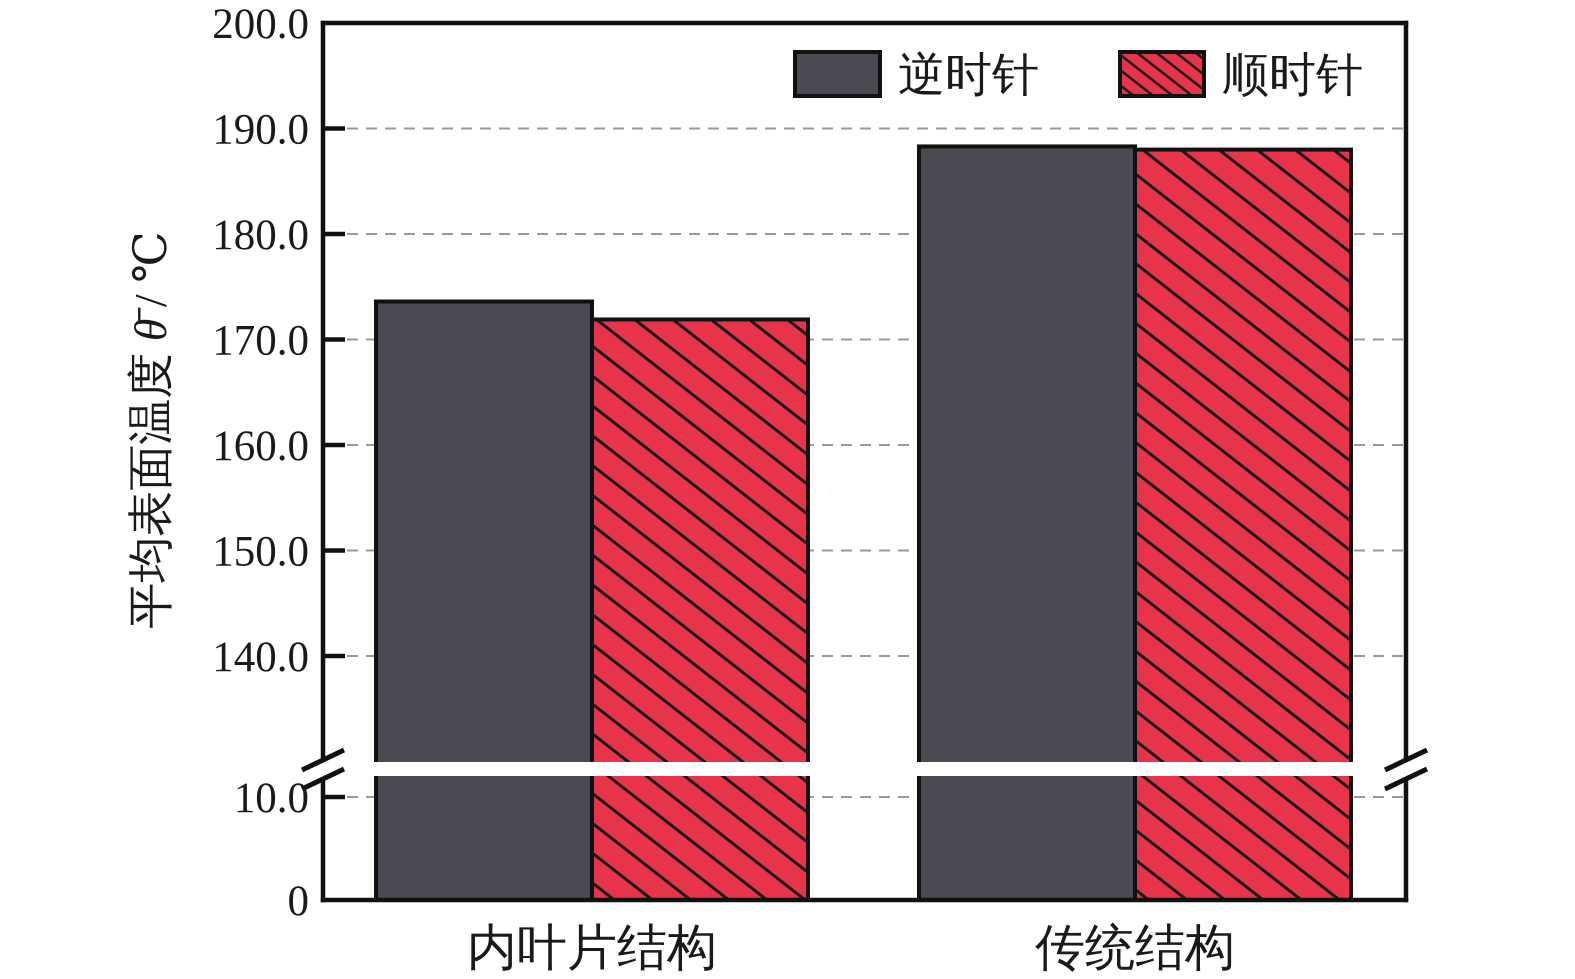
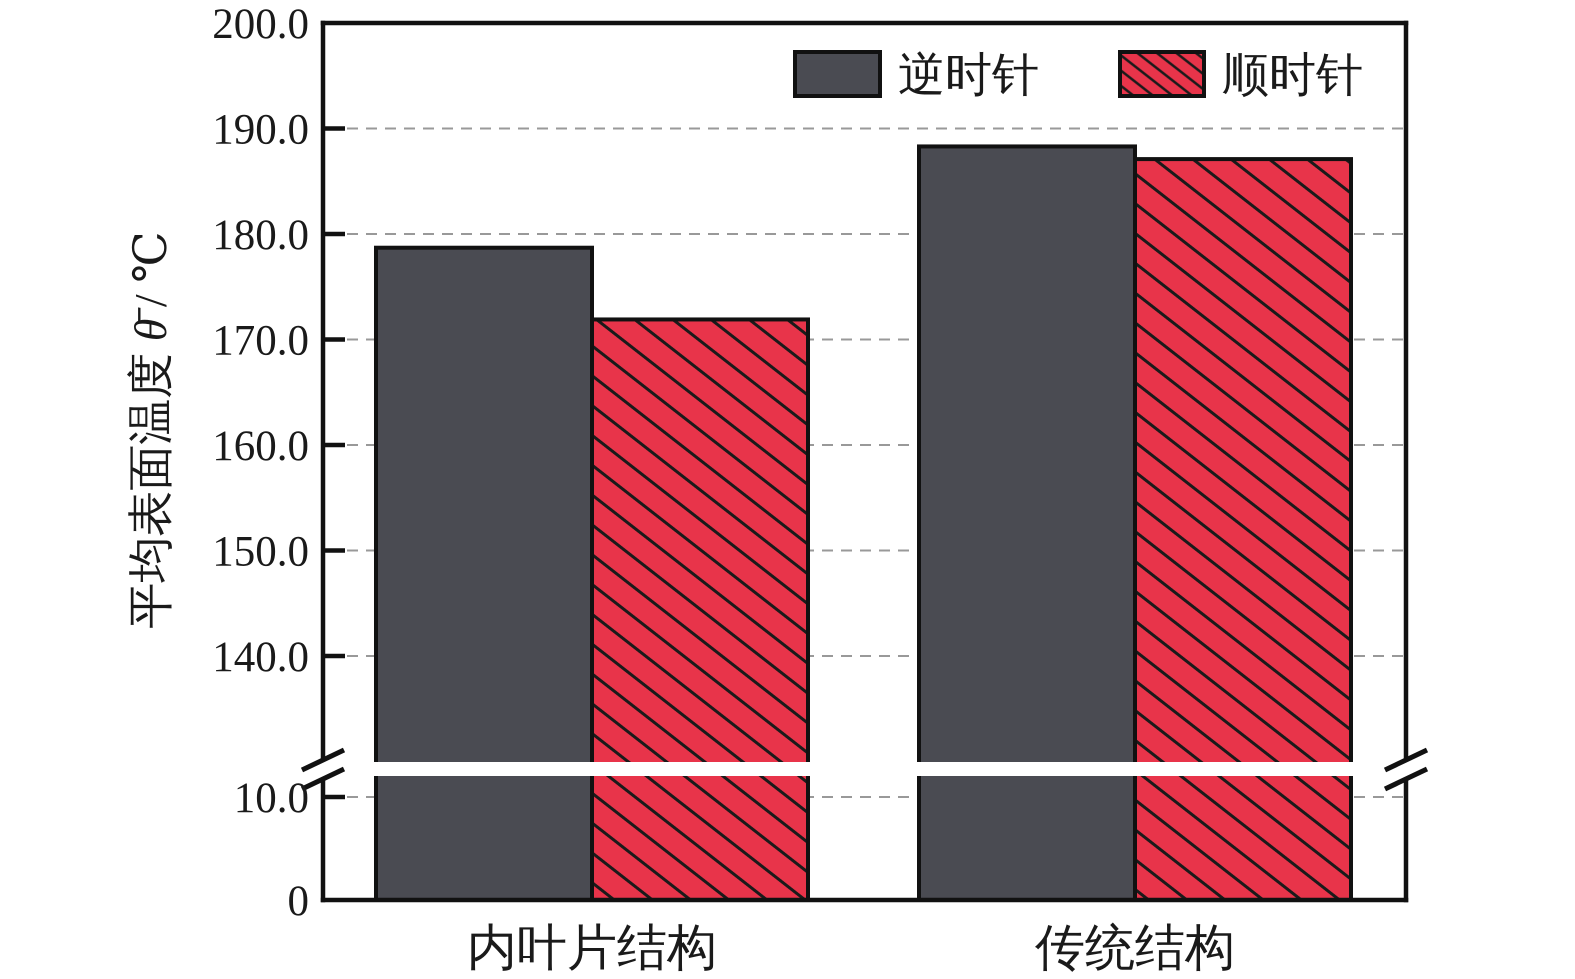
逆时针/内叶片结构: 173.6 -> 178.7
顺时针/传统结构: 188.0 -> 187.1
